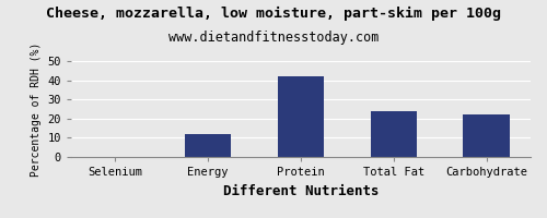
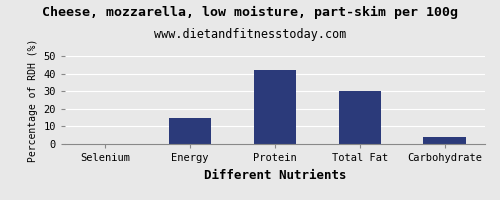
Energy: 12 -> 15
Total Fat: 24 -> 30
Carbohydrate: 22 -> 4
